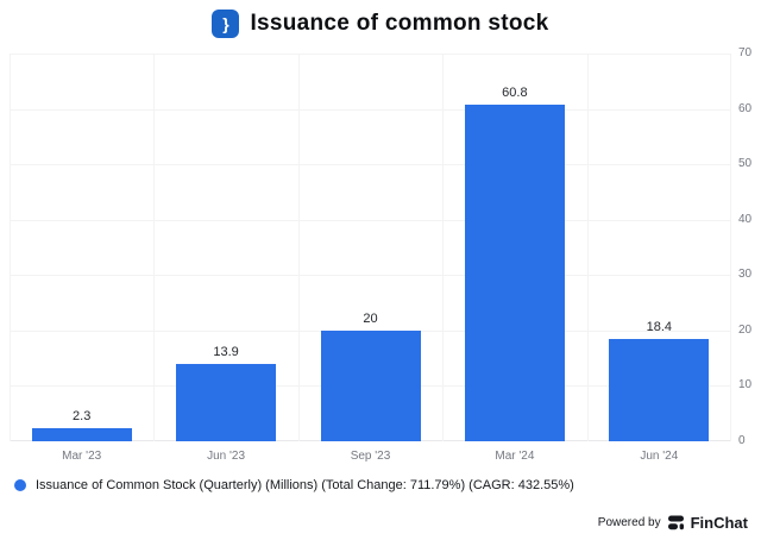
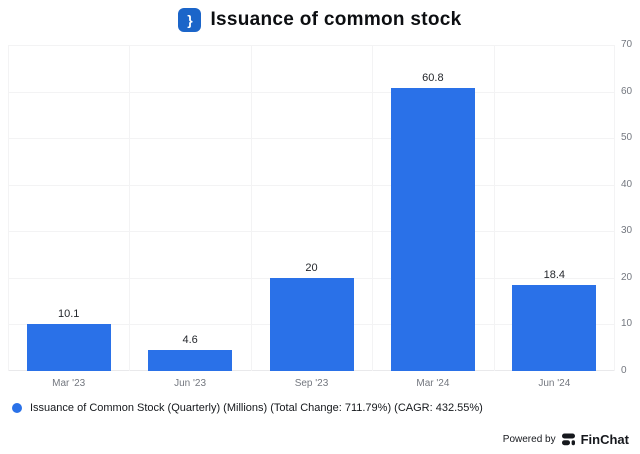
Mar '23: 2.3 -> 10.1
Jun '23: 13.9 -> 4.6
